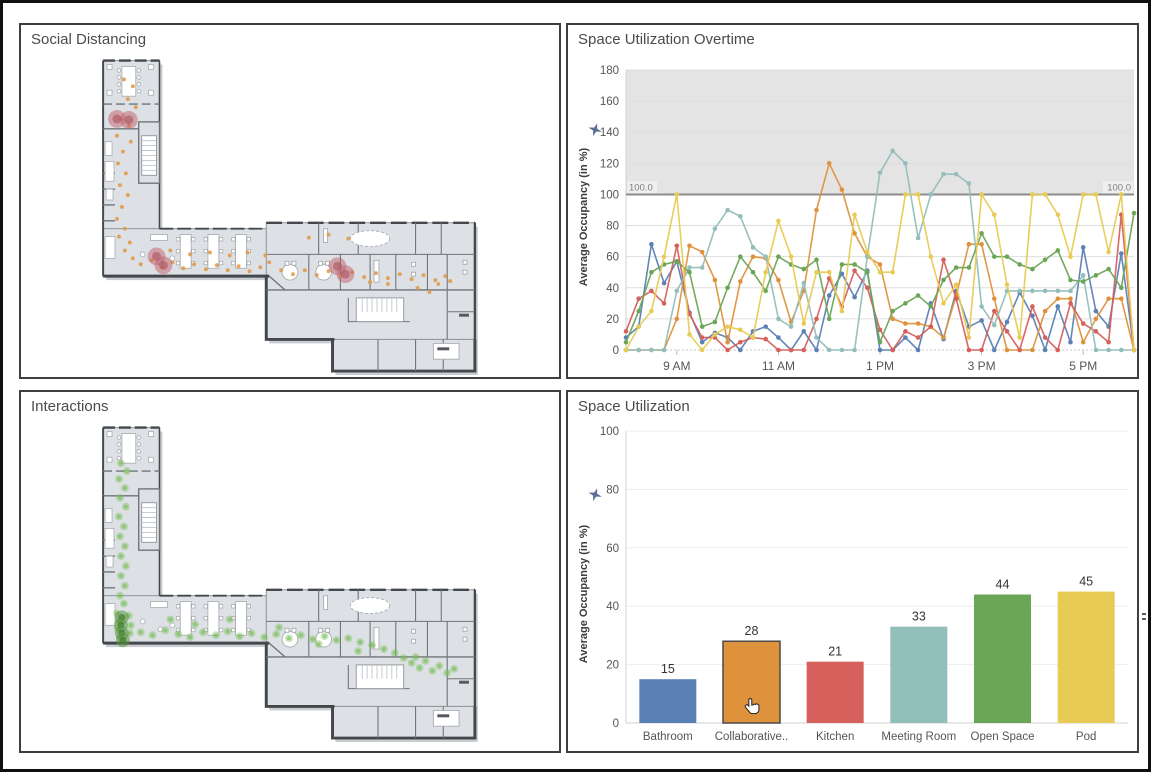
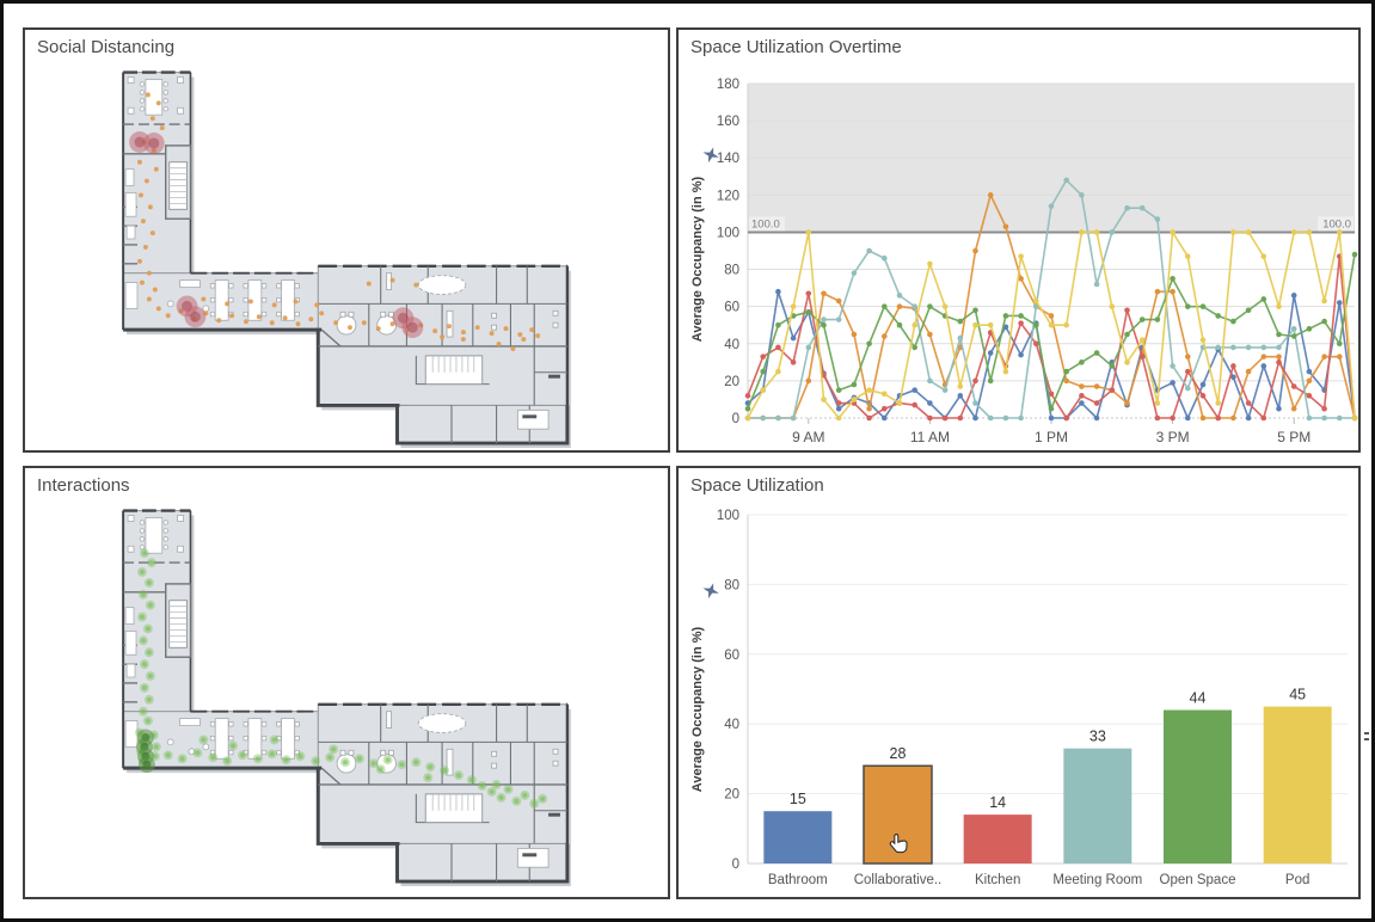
Space Utilization/Kitchen: 21 -> 14
